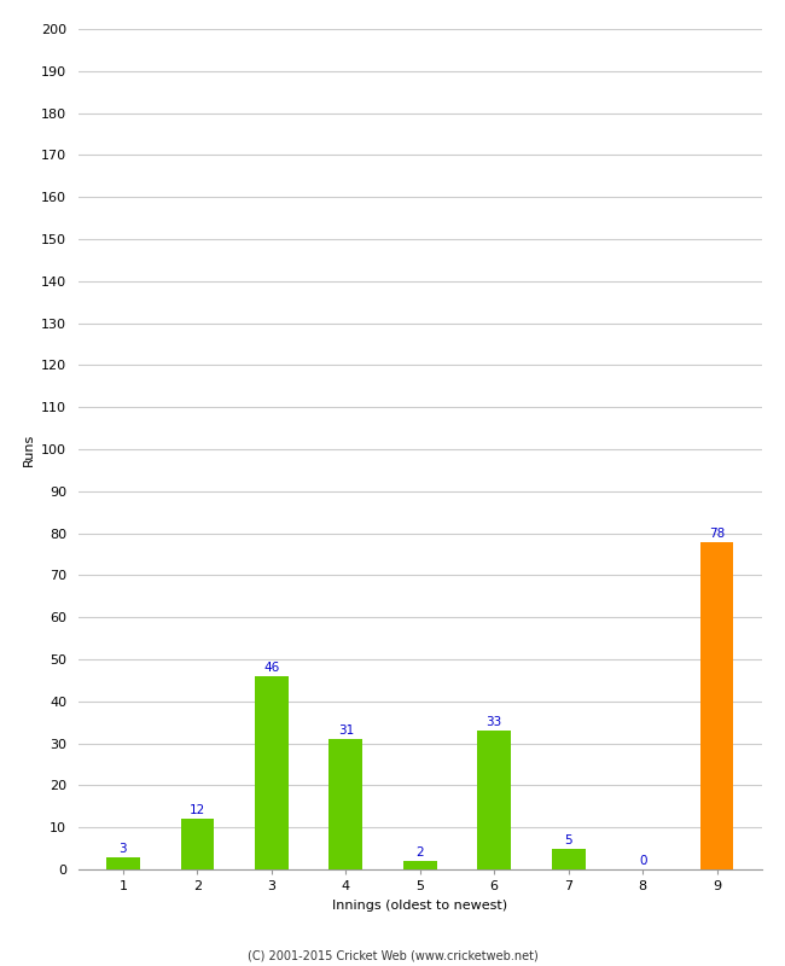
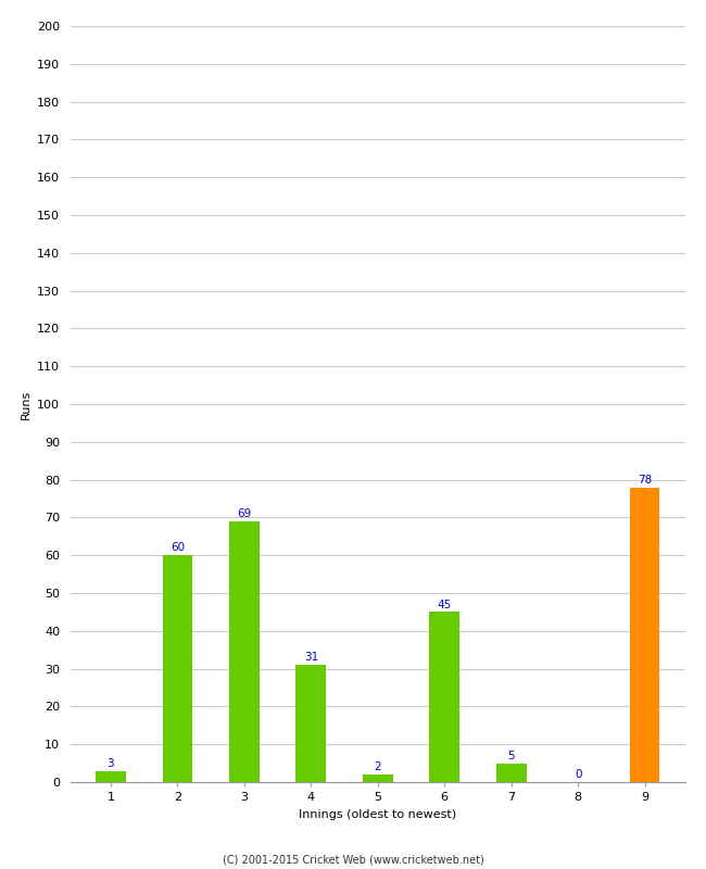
2: 12 -> 60
3: 46 -> 69
6: 33 -> 45
